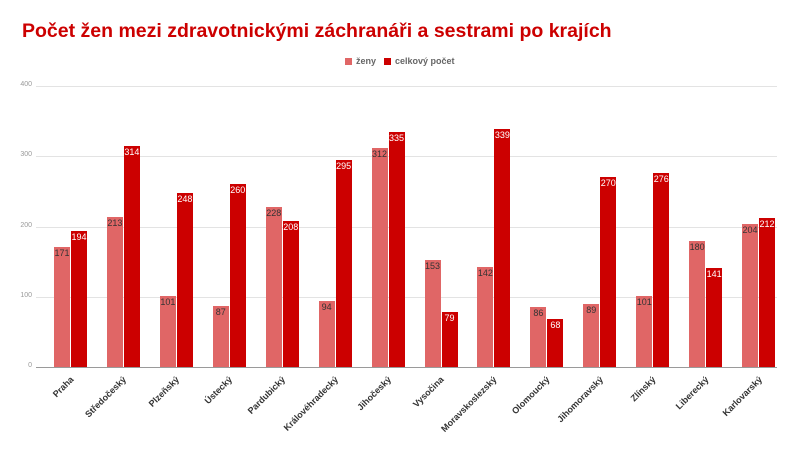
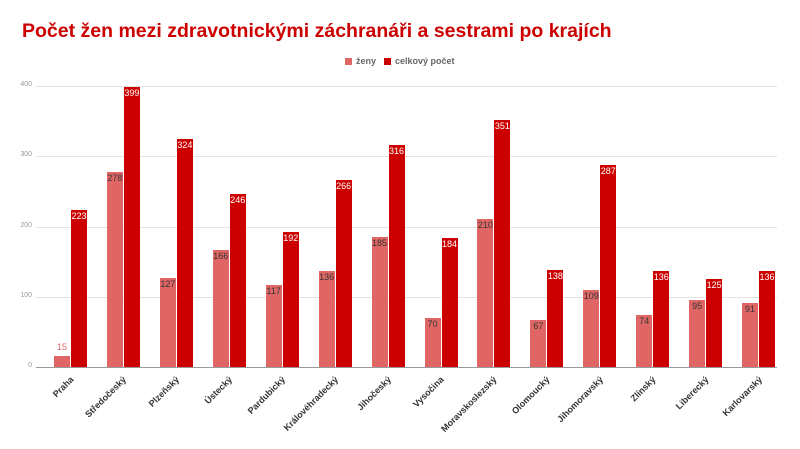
ženy/Praha: 171 -> 15
celkový počet/Praha: 194 -> 223
ženy/Středočeský: 213 -> 278
celkový počet/Středočeský: 314 -> 399
ženy/Plzeňský: 101 -> 127
celkový počet/Plzeňský: 248 -> 324
ženy/Ústecký: 87 -> 166
celkový počet/Ústecký: 260 -> 246
ženy/Pardubický: 228 -> 117
celkový počet/Pardubický: 208 -> 192
ženy/Královéhradecký: 94 -> 136
celkový počet/Královéhradecký: 295 -> 266
ženy/Jihočeský: 312 -> 185
celkový počet/Jihočeský: 335 -> 316
ženy/Vysočina: 153 -> 70
celkový počet/Vysočina: 79 -> 184
ženy/Moravskoslezský: 142 -> 210
celkový počet/Moravskoslezský: 339 -> 351
ženy/Olomoucký: 86 -> 67
celkový počet/Olomoucký: 68 -> 138
ženy/Jihomoravský: 89 -> 109
celkový počet/Jihomoravský: 270 -> 287
ženy/Zlínský: 101 -> 74
celkový počet/Zlínský: 276 -> 136
ženy/Liberecký: 180 -> 95
celkový počet/Liberecký: 141 -> 125
ženy/Karlovarský: 204 -> 91
celkový počet/Karlovarský: 212 -> 136
